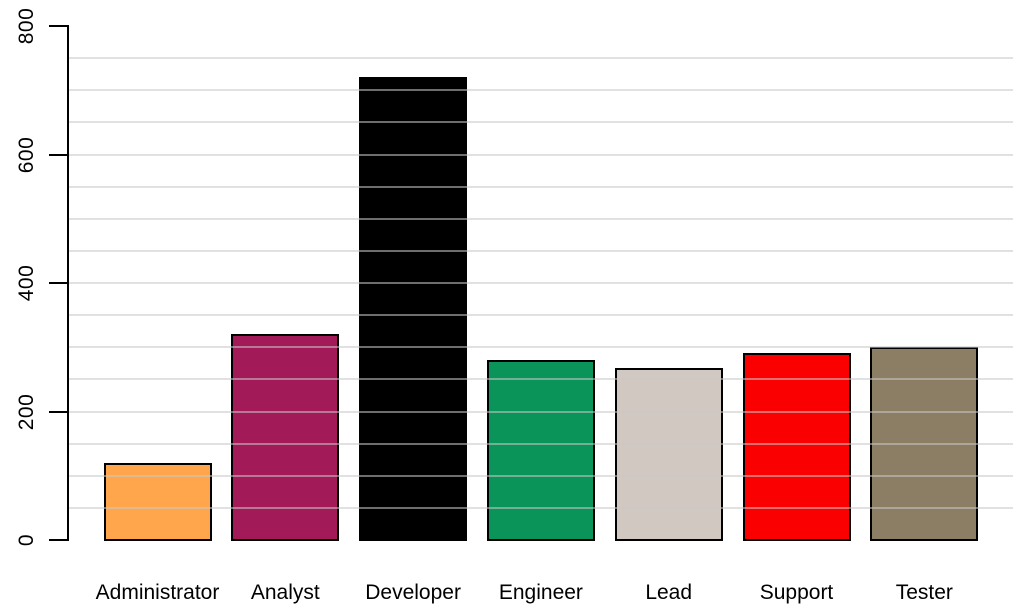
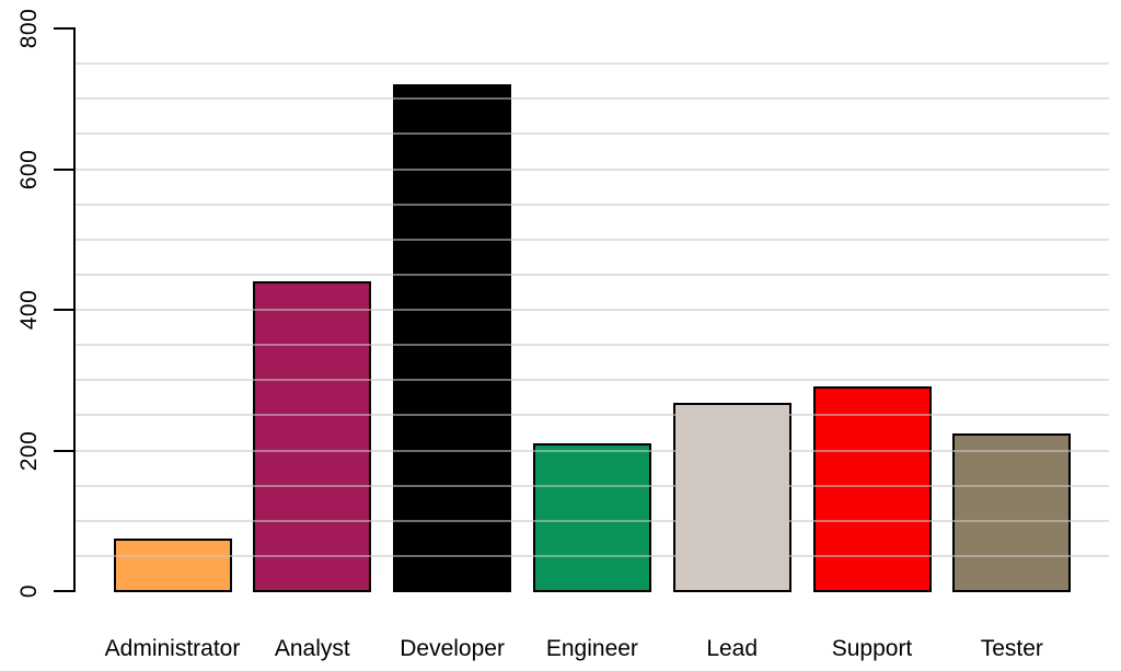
Administrator: 120 -> 70
Analyst: 320 -> 440
Engineer: 280 -> 210
Tester: 300 -> 220
